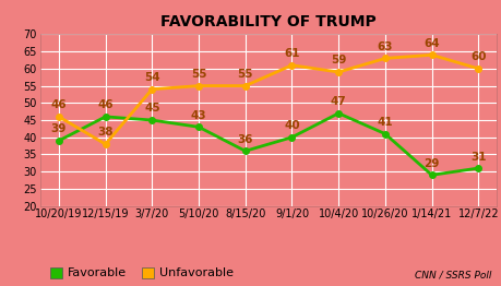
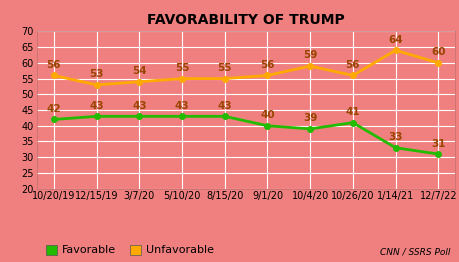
Favorable/10/20/19: 39 -> 42
Unfavorable/10/20/19: 46 -> 56
Favorable/12/15/19: 46 -> 43
Unfavorable/12/15/19: 38 -> 53
Favorable/3/7/20: 45 -> 43
Favorable/8/15/20: 36 -> 43
Unfavorable/9/1/20: 61 -> 56
Favorable/10/4/20: 47 -> 39
Unfavorable/10/26/20: 63 -> 56
Favorable/1/14/21: 29 -> 33
